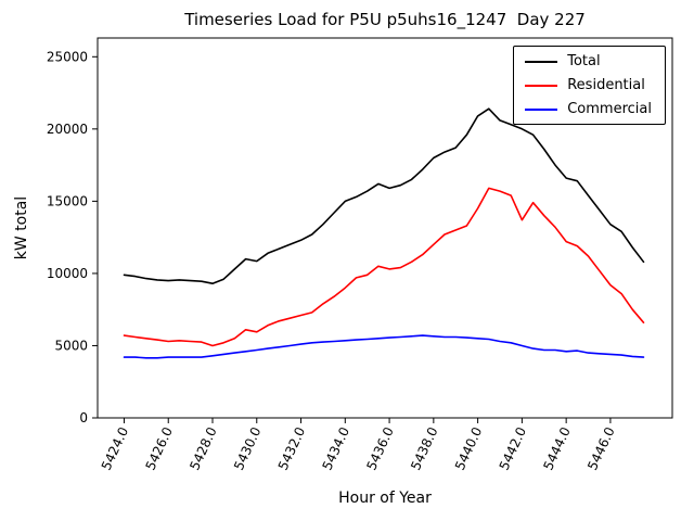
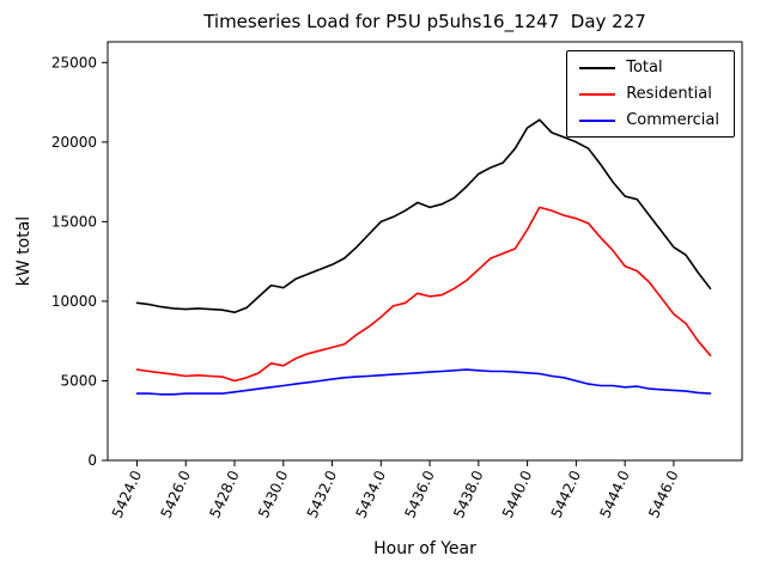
Residential/5442.0: 13700 -> 15200
